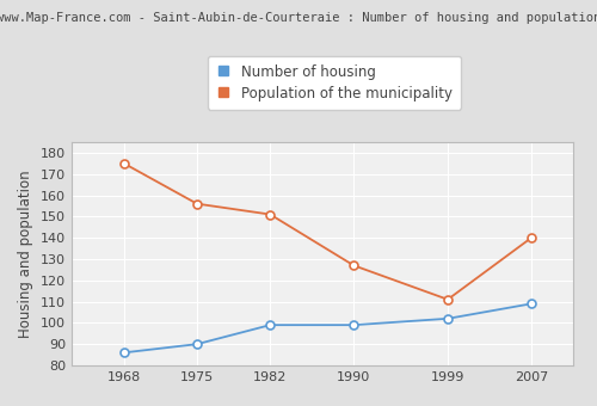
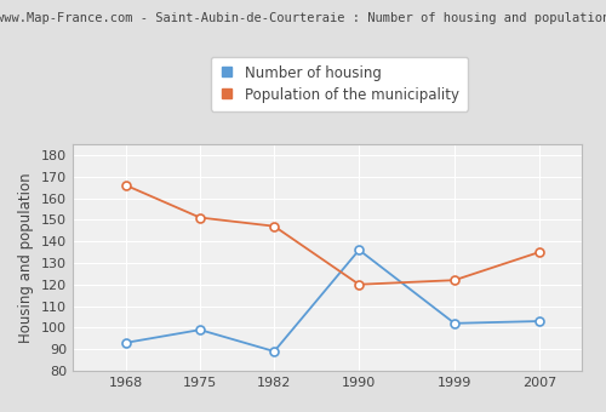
Number of housing/1968: 86 -> 93
Population of the municipality/1968: 175 -> 166
Number of housing/1975: 90 -> 99
Population of the municipality/1975: 156 -> 151
Number of housing/1982: 99 -> 89
Population of the municipality/1982: 151 -> 147
Number of housing/1990: 99 -> 136
Population of the municipality/1990: 127 -> 120
Population of the municipality/1999: 111 -> 122
Number of housing/2007: 109 -> 103
Population of the municipality/2007: 140 -> 135
